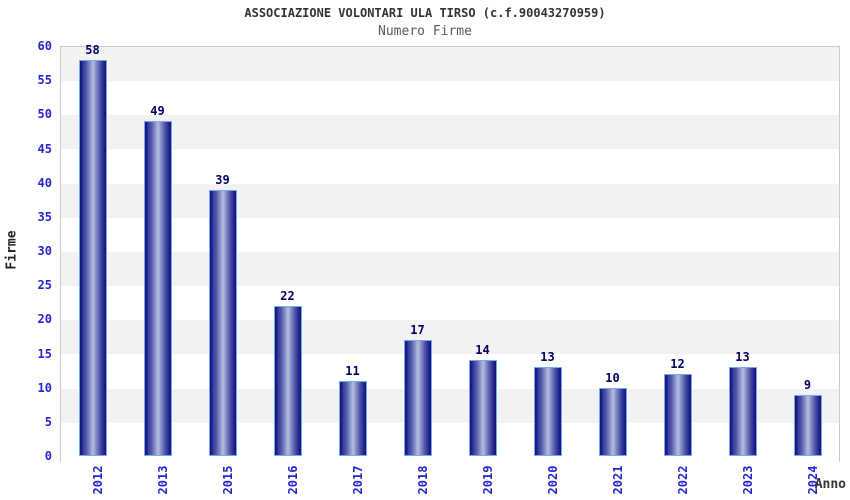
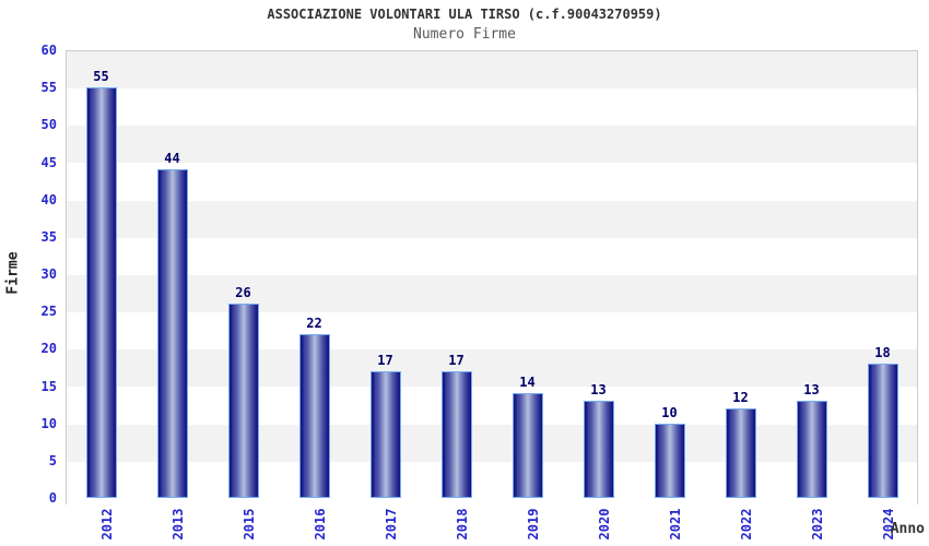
2012: 58 -> 55
2013: 49 -> 44
2015: 39 -> 26
2017: 11 -> 17
2024: 9 -> 18
